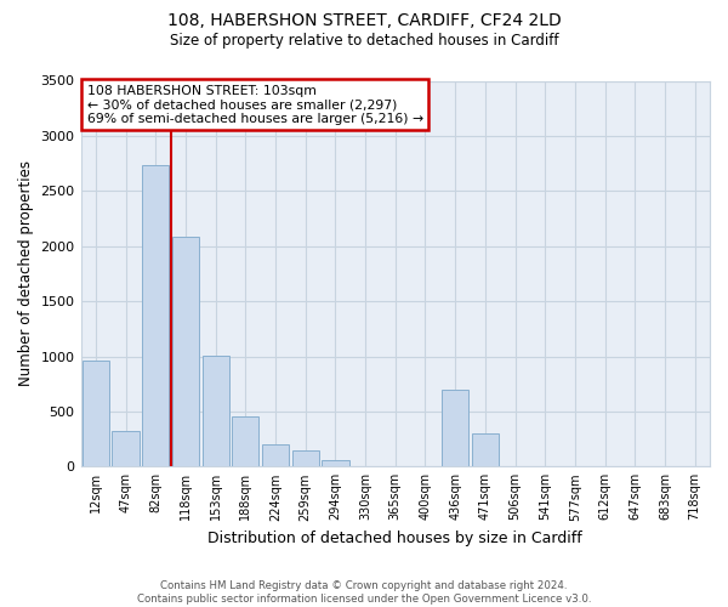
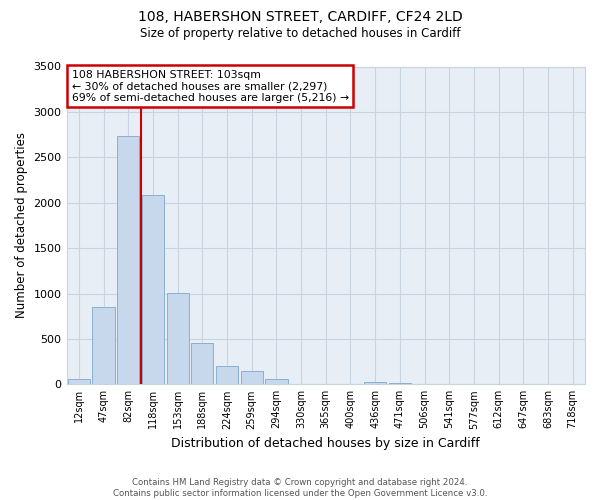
12sqm: 960 -> 60
47sqm: 320 -> 850
436sqm: 700 -> 20
471sqm: 300 -> 20
